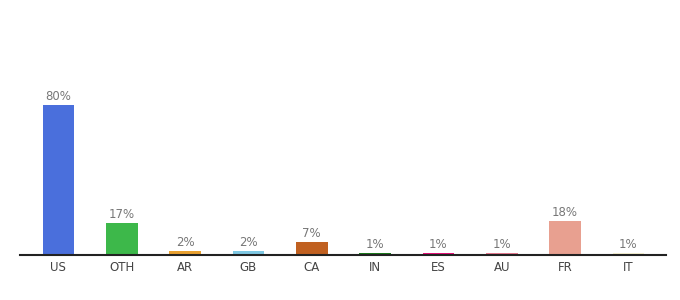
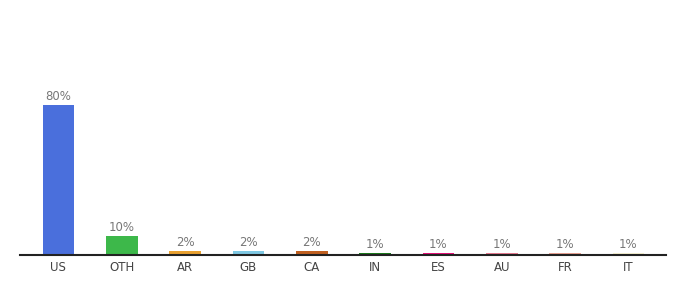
OTH: 17% -> 10%
CA: 7% -> 2%
FR: 18% -> 1%
